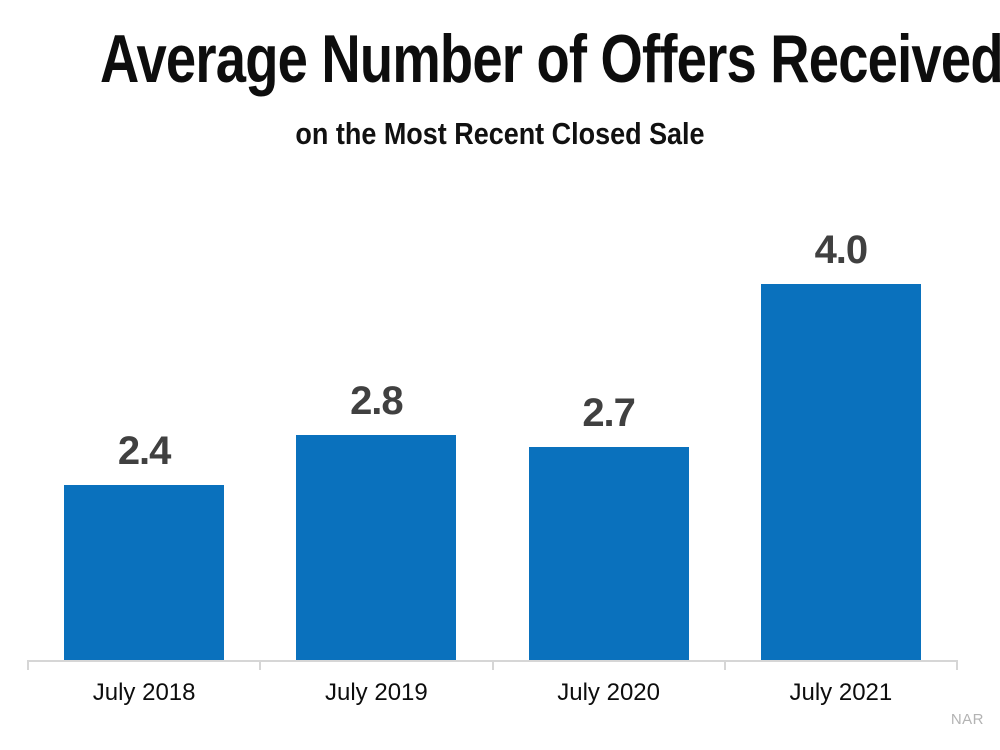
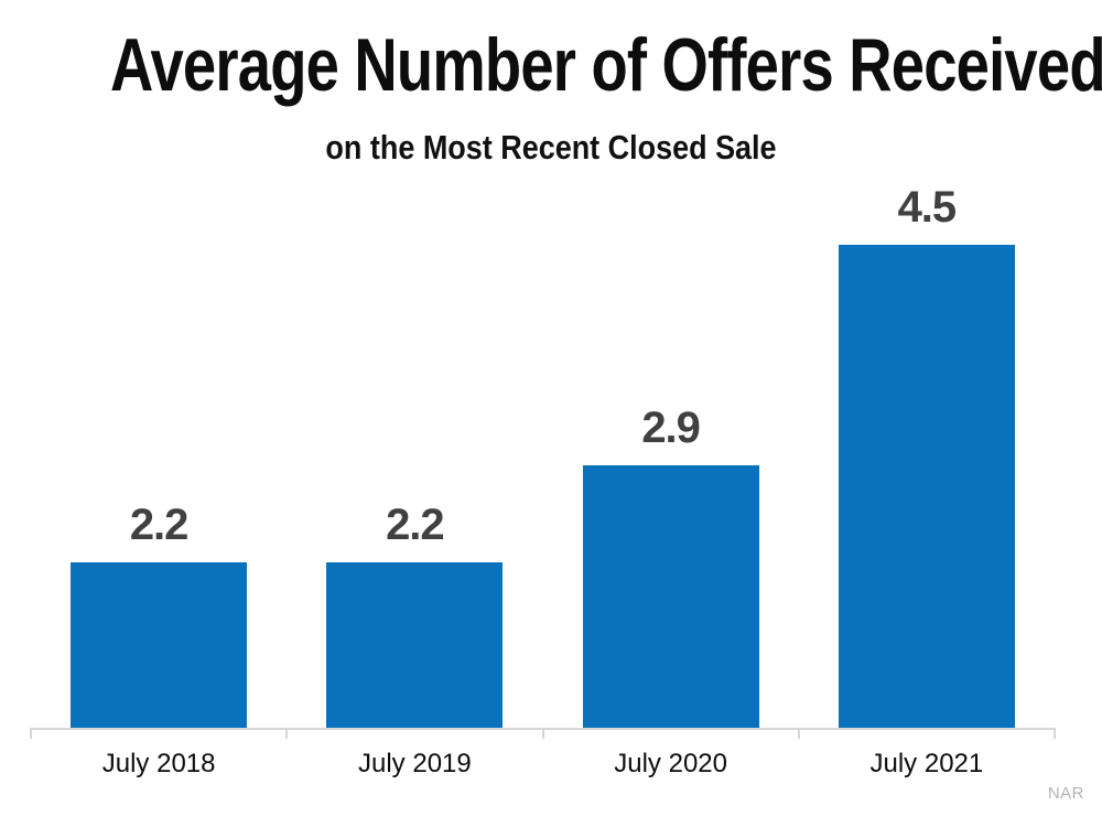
July 2018: 2.4 -> 2.2
July 2019: 2.8 -> 2.2
July 2020: 2.7 -> 2.9
July 2021: 4.0 -> 4.5
